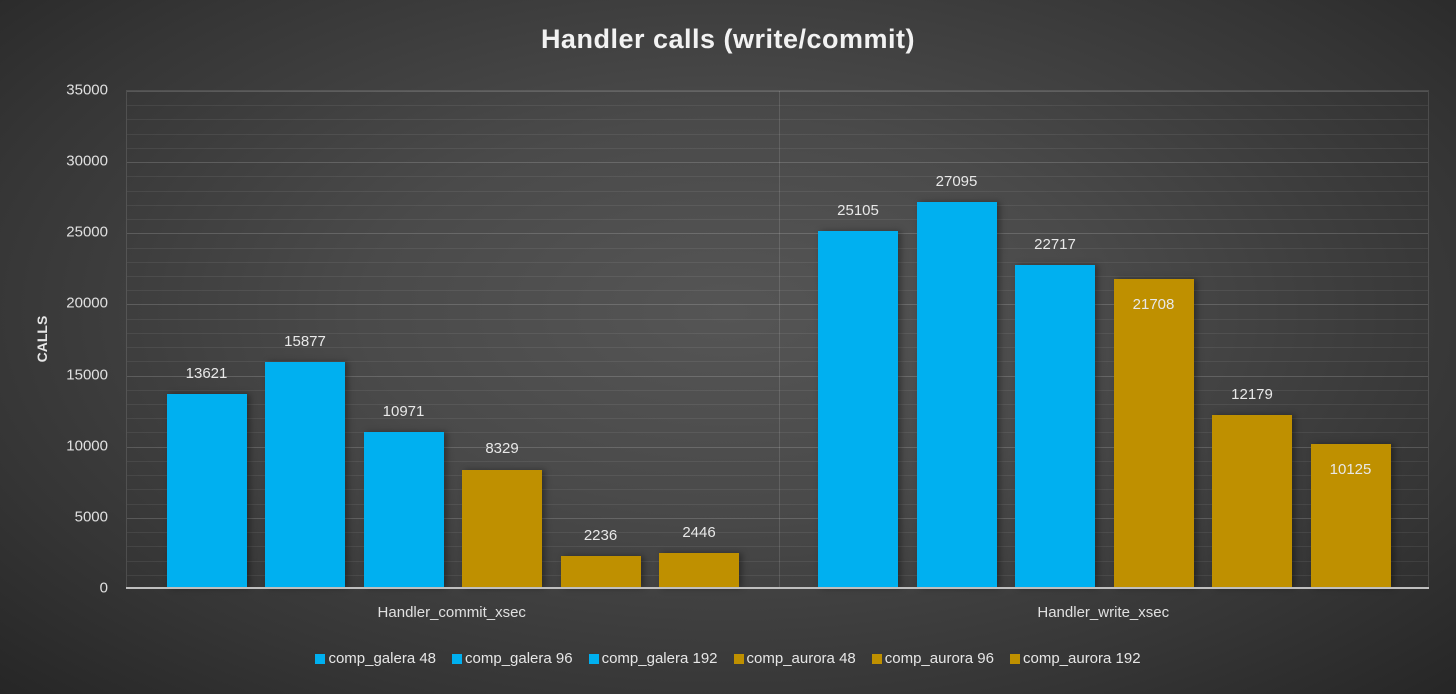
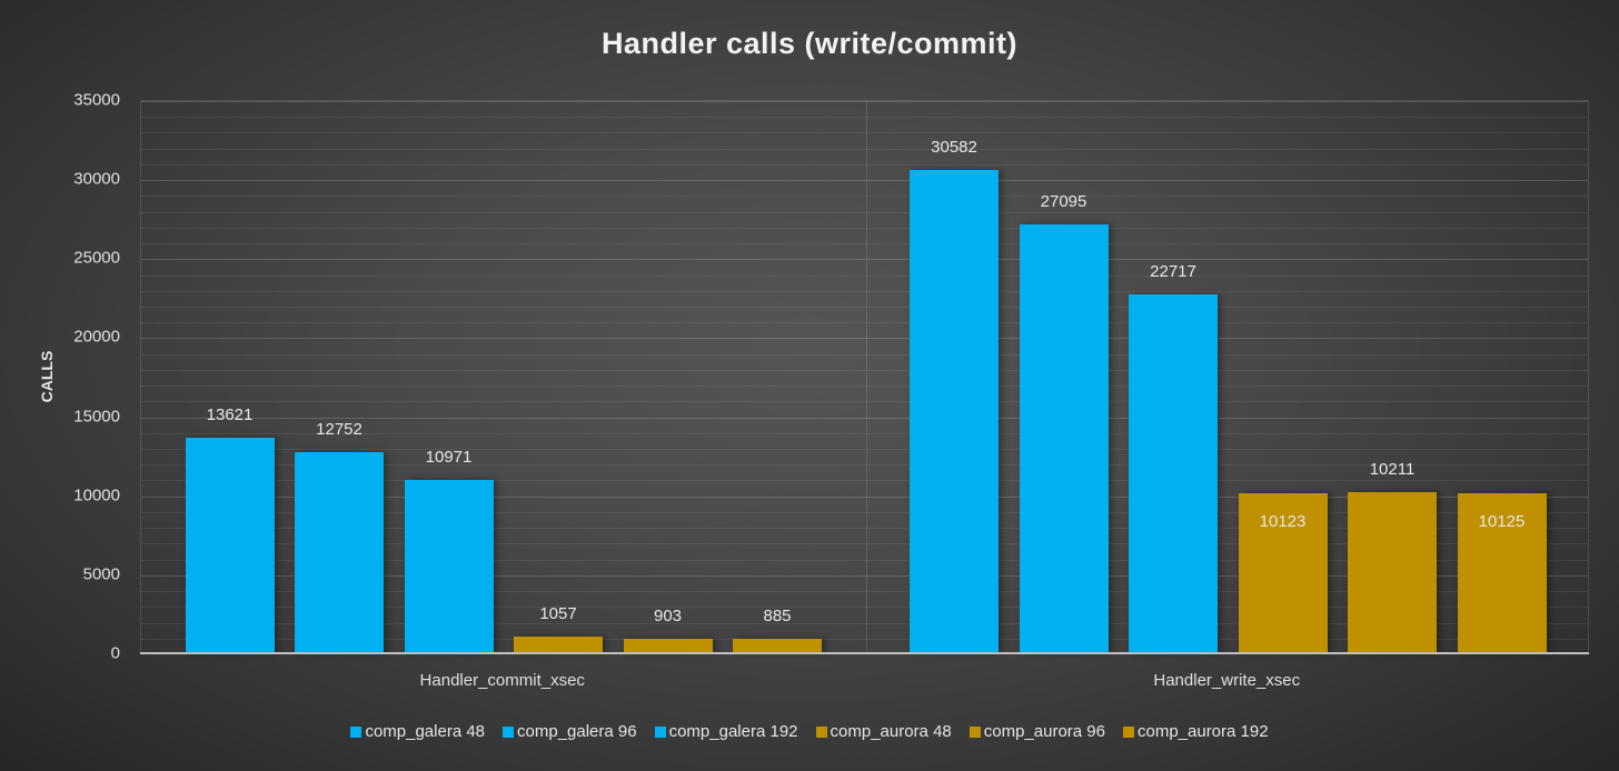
comp_galera 96/Handler_commit_xsec: 15877 -> 12752
comp_aurora 48/Handler_commit_xsec: 8329 -> 1057
comp_aurora 96/Handler_commit_xsec: 2236 -> 903
comp_aurora 192/Handler_commit_xsec: 2446 -> 885
comp_galera 48/Handler_write_xsec: 25105 -> 30582
comp_aurora 48/Handler_write_xsec: 21708 -> 10123
comp_aurora 96/Handler_write_xsec: 12179 -> 10211
